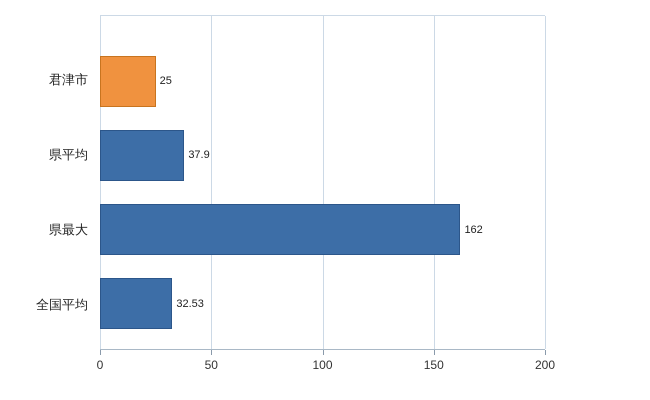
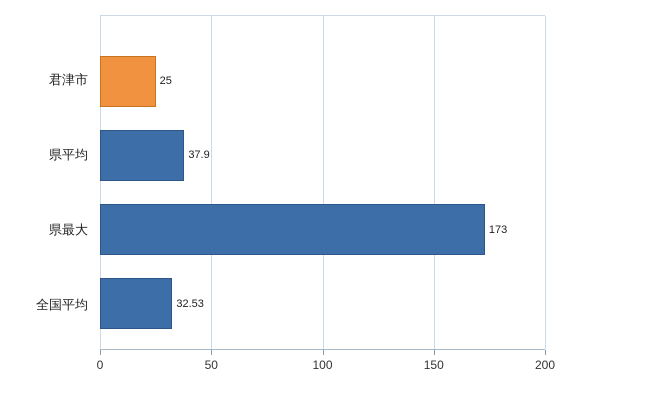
県最大: 162 -> 173
